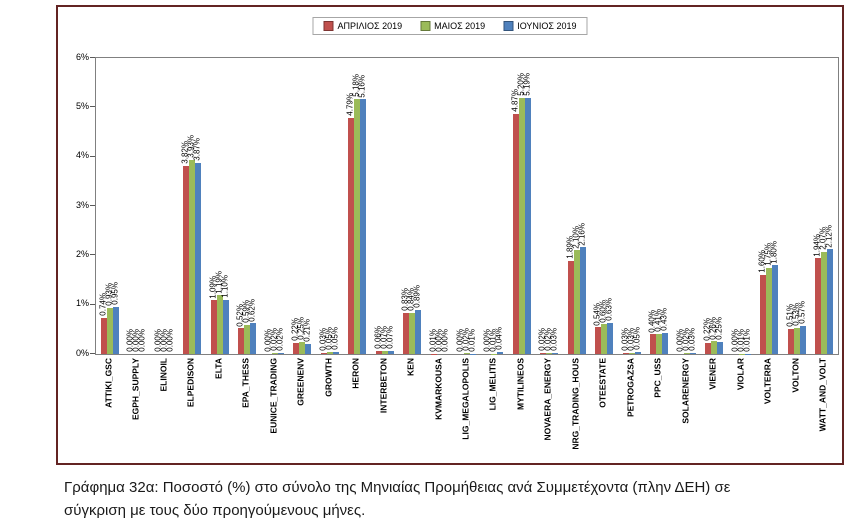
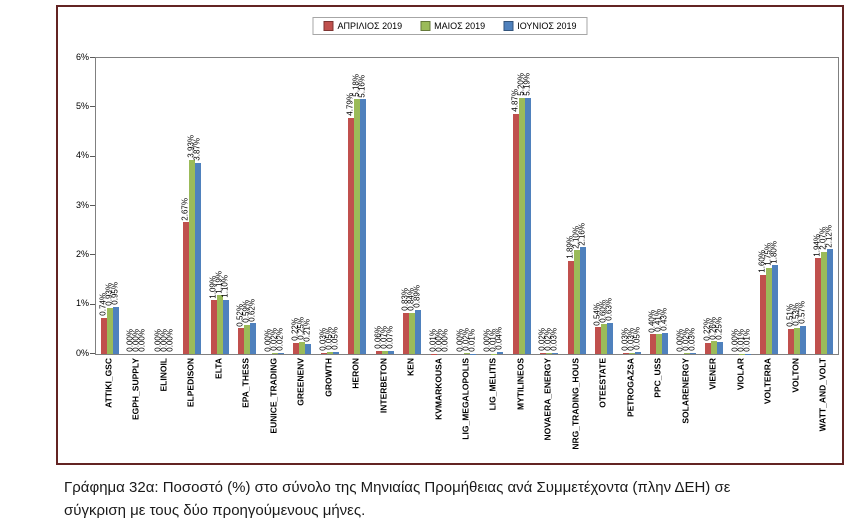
ΑΠΡΙΛΙΟΣ 2019/ELPEDISON: 3.82% -> 2.67%
